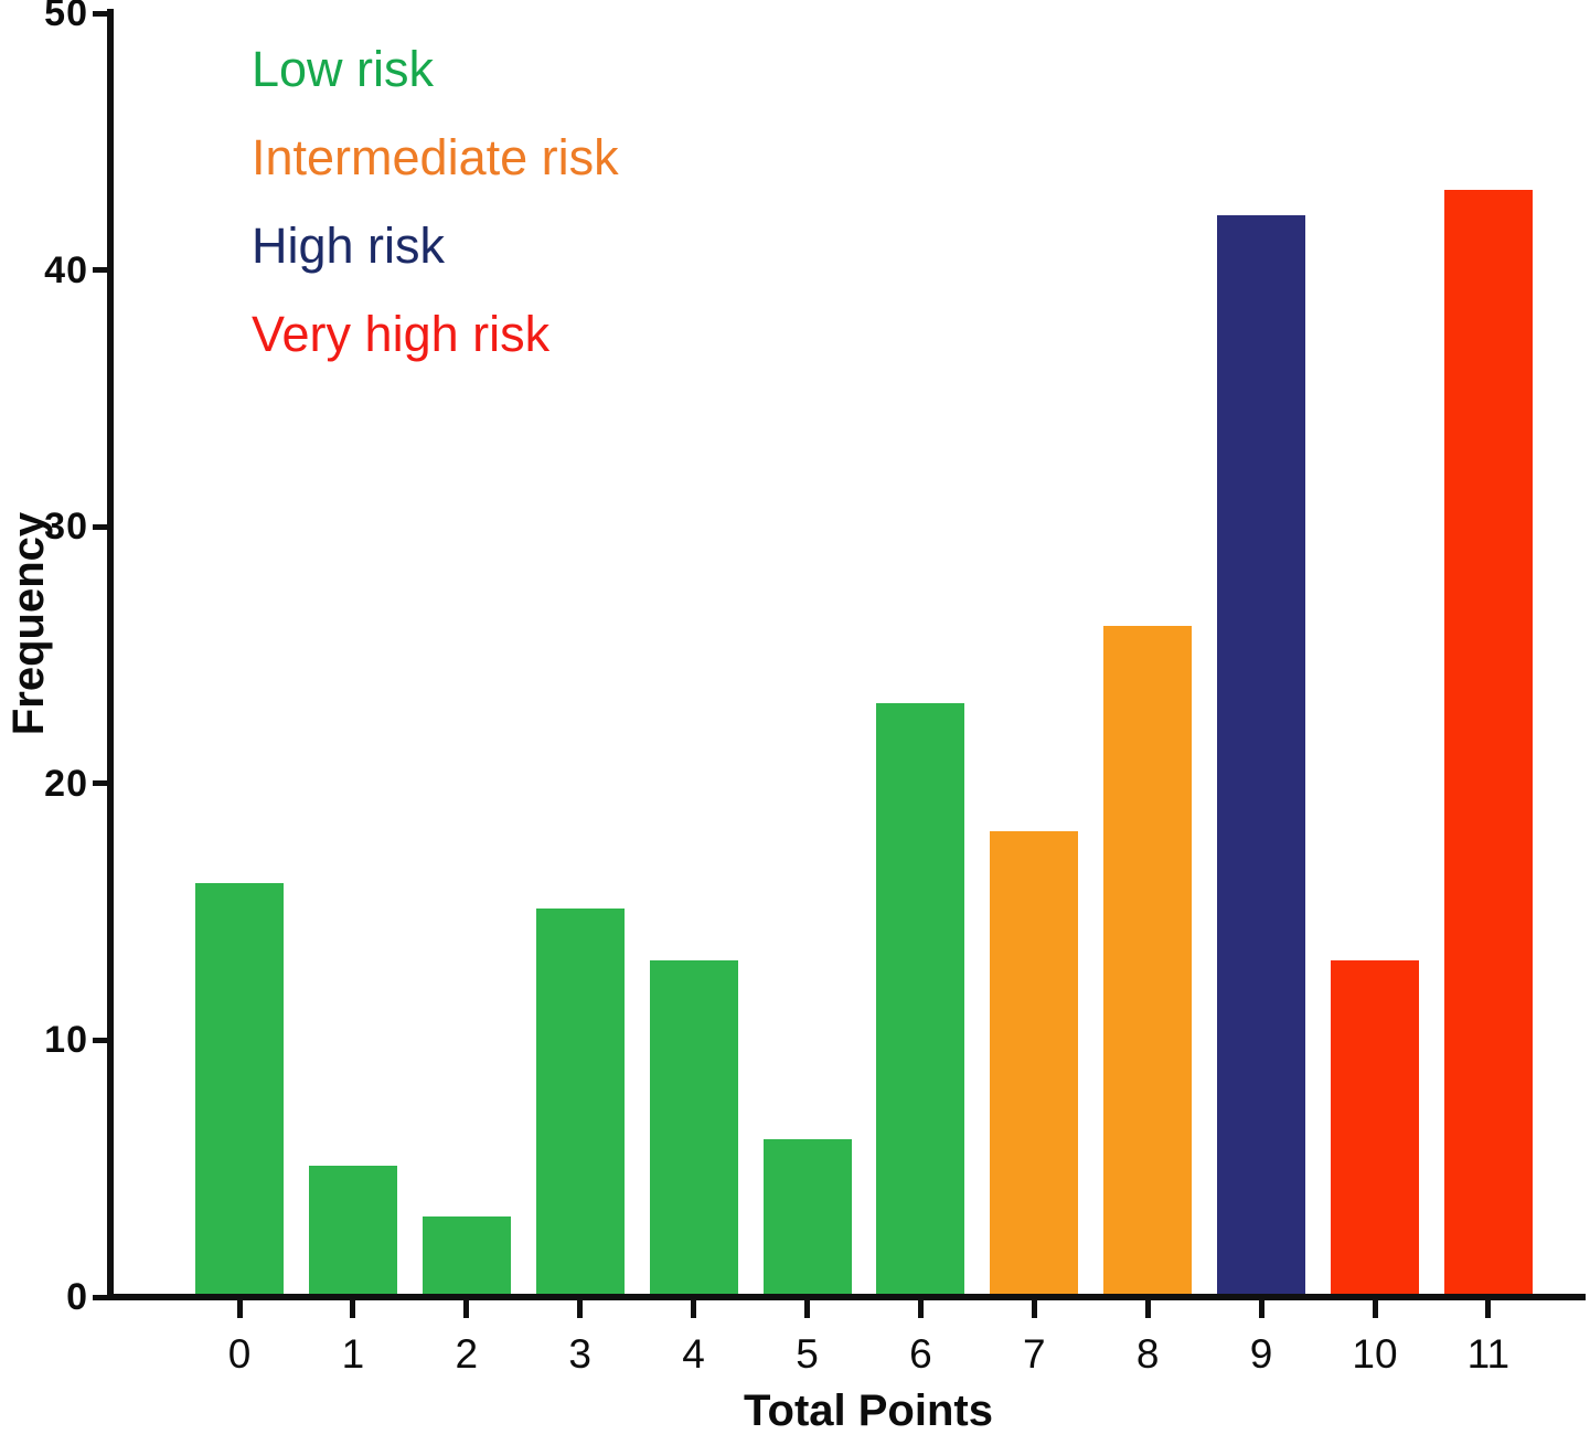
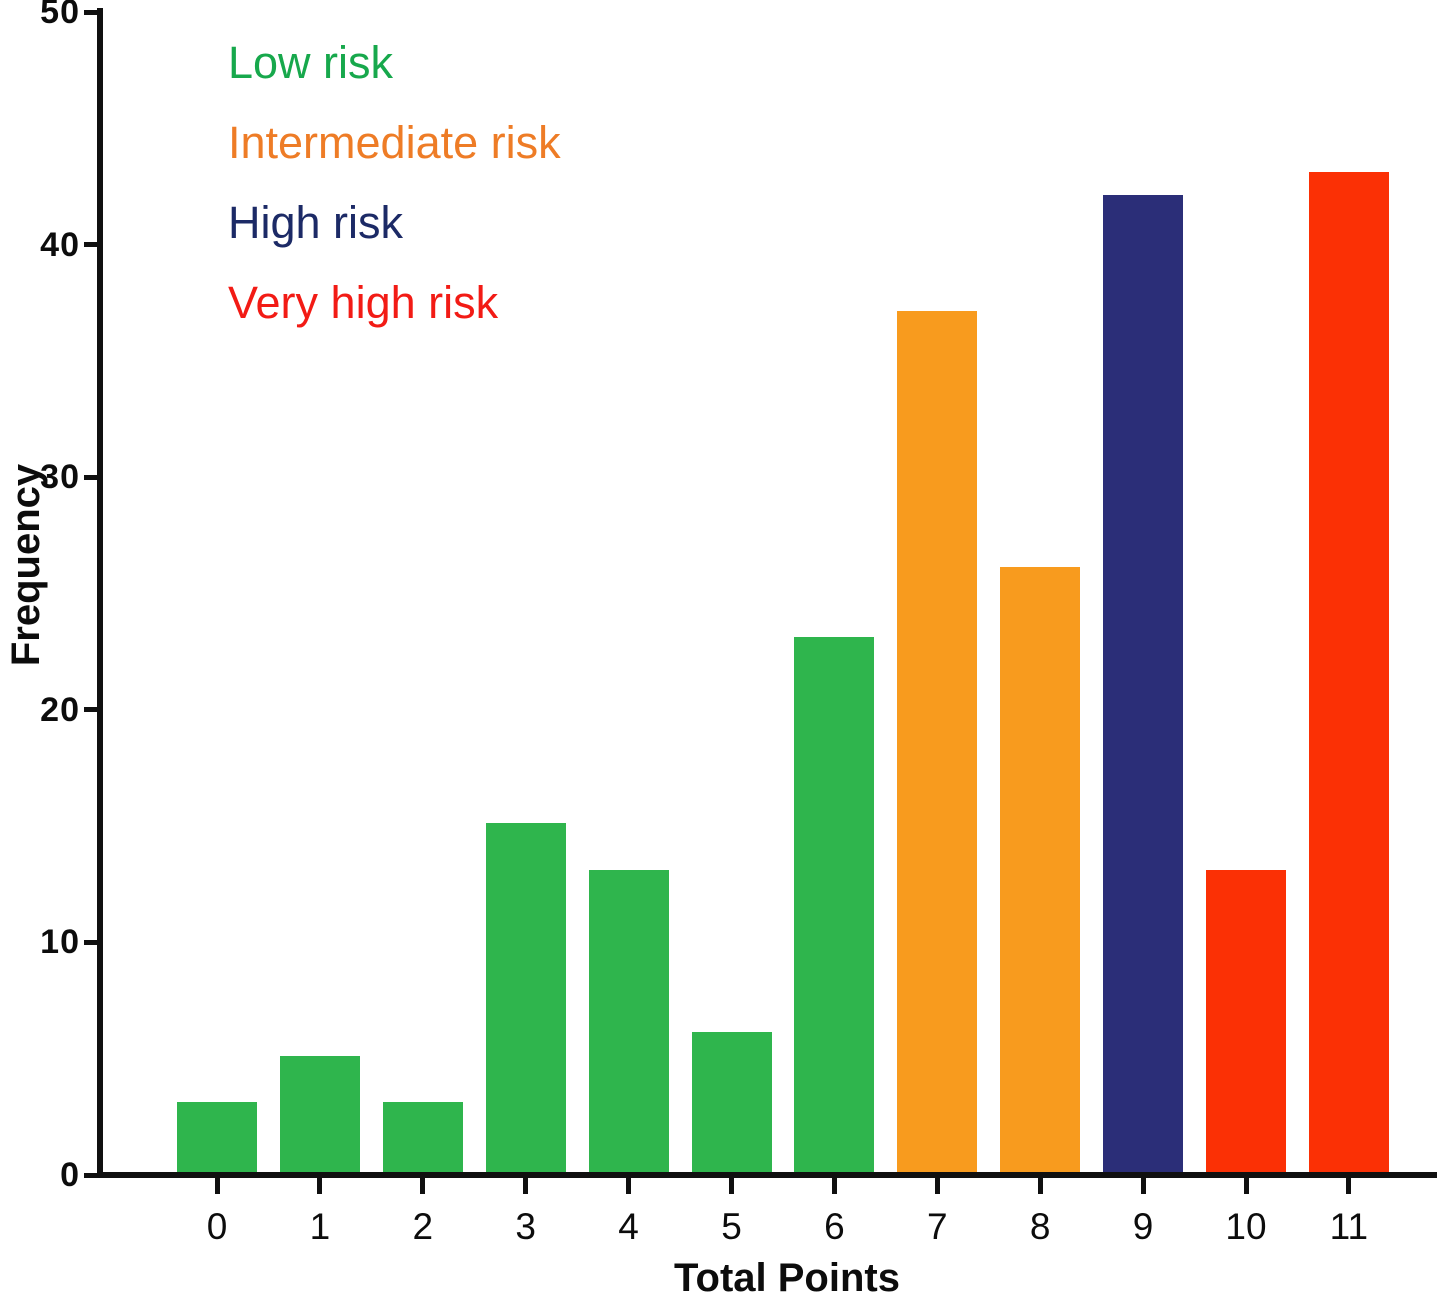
0: 16 -> 3
7: 18 -> 37
